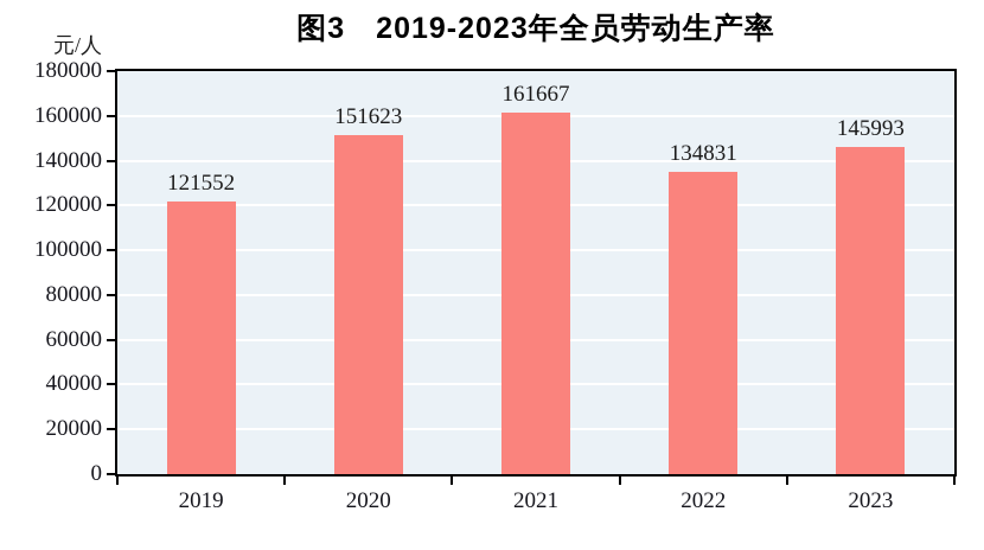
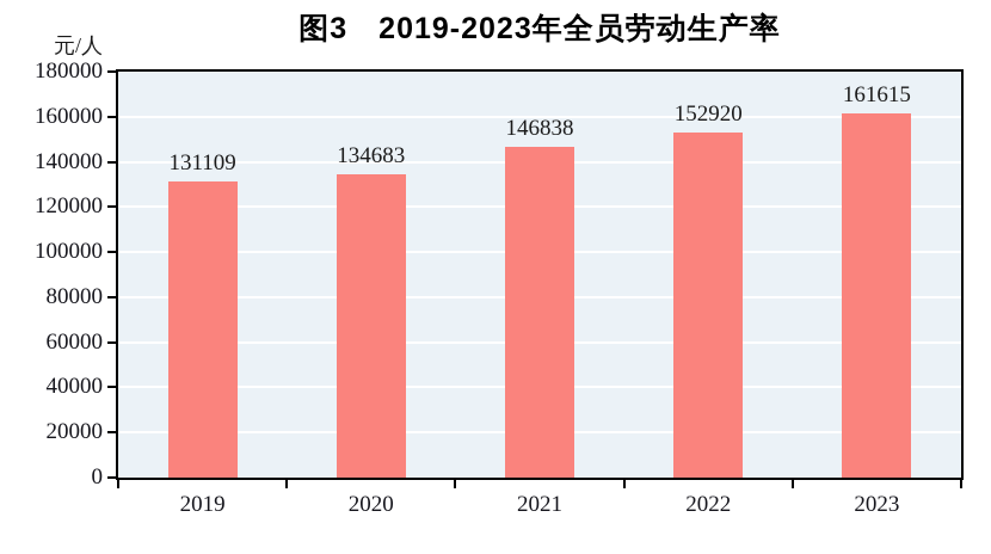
2019: 121552 -> 131109
2020: 151623 -> 134683
2021: 161667 -> 146838
2022: 134831 -> 152920
2023: 145993 -> 161615
